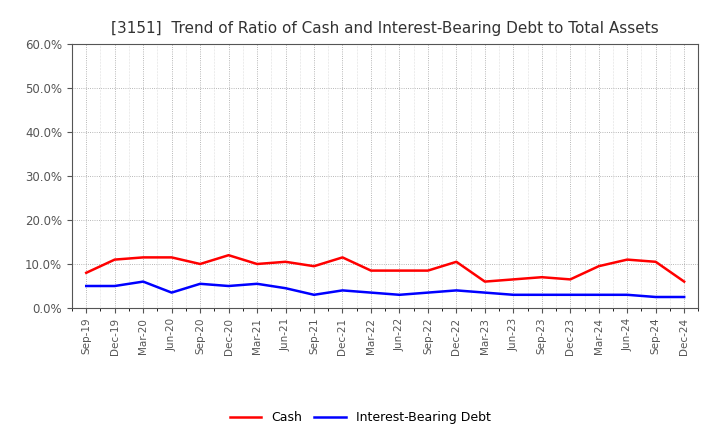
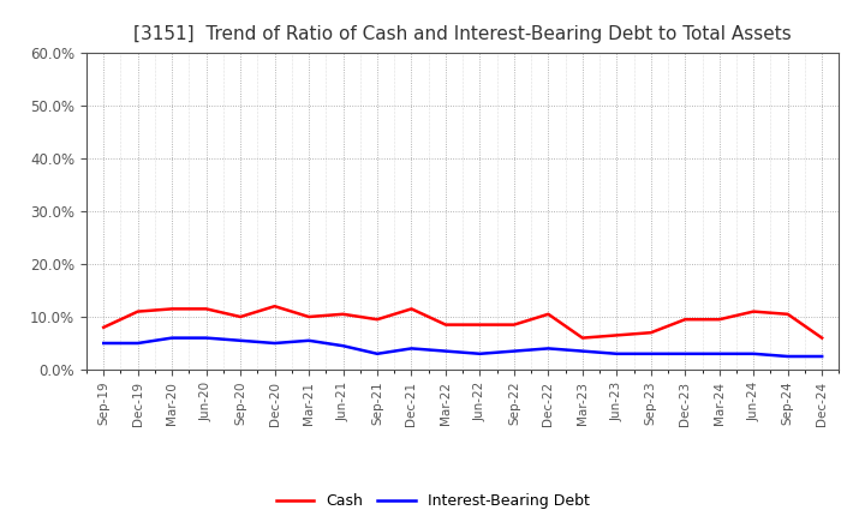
Interest-Bearing Debt/Jun-20: 3.5% -> 6.0%
Cash/Dec-23: 6.5% -> 9.5%
